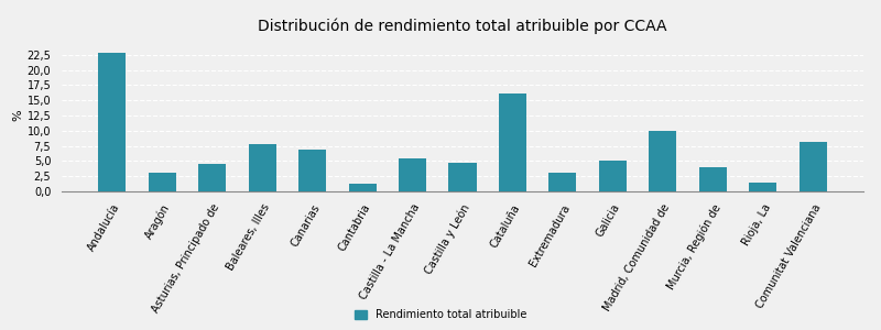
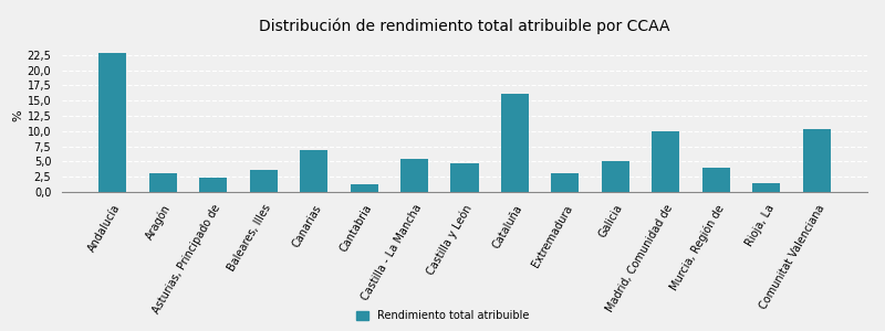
Asturias, Principado de: 4,6 -> 2,3
Baleares, Illes: 7,8 -> 3,6
Comunitat Valenciana: 8,2 -> 10,4
